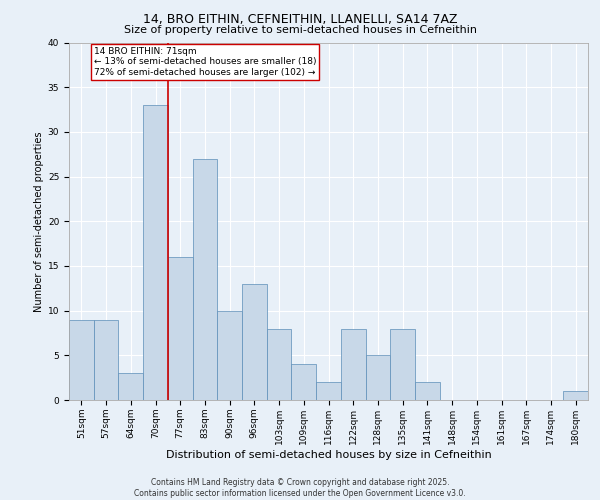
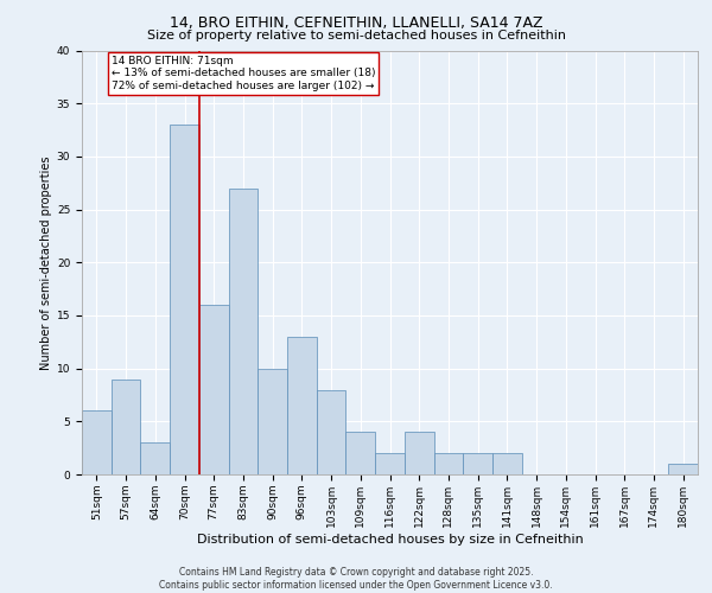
51sqm: 9 -> 6
122sqm: 8 -> 4
128sqm: 5 -> 2
135sqm: 8 -> 2
